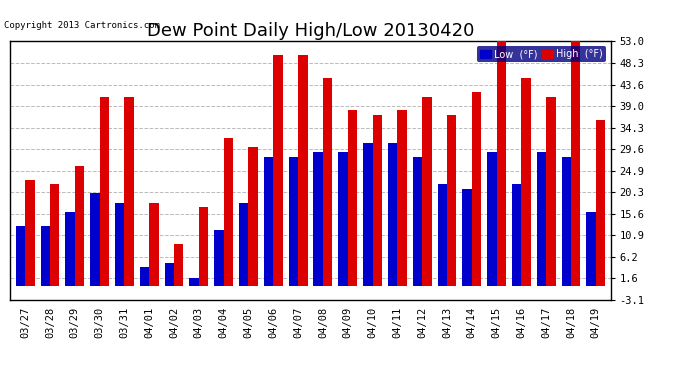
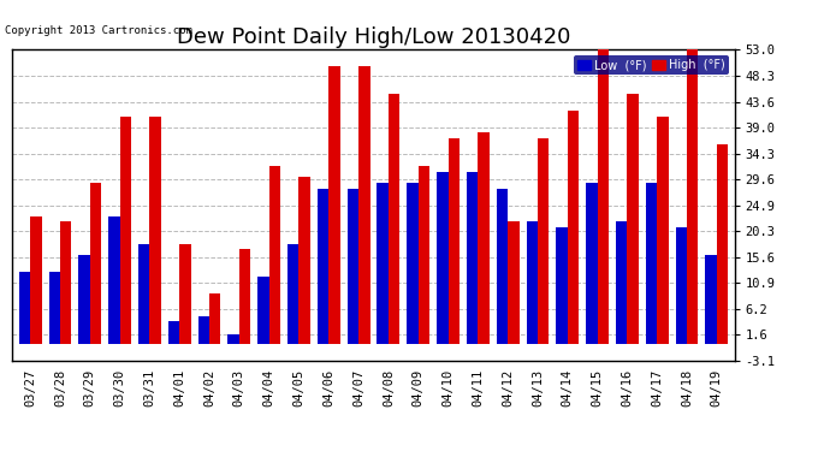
High (°F)/03/29: 26 -> 29
Low (°F)/03/30: 20.0 -> 23.0
High (°F)/04/09: 38 -> 32
High (°F)/04/12: 41 -> 22
Low (°F)/04/18: 28.0 -> 21.0
